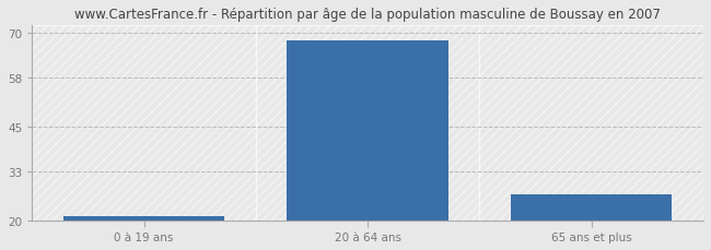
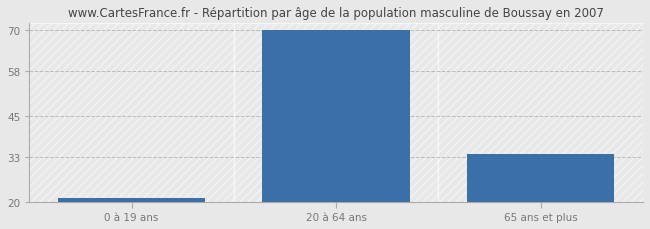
20 à 64 ans: 68 -> 70
65 ans et plus: 27 -> 34
